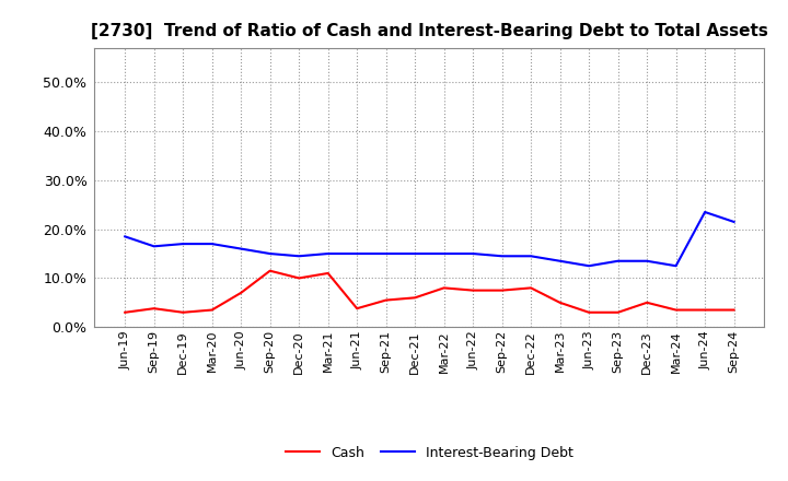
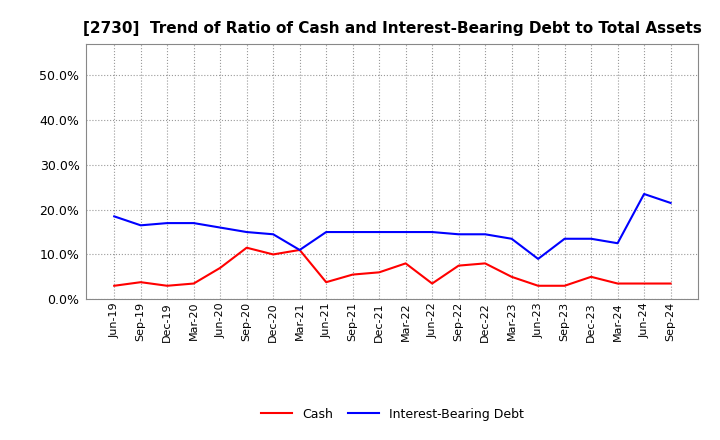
Interest-Bearing Debt/Mar-21: 15.0% -> 11.0%
Cash/Jun-22: 7.5% -> 3.5%
Interest-Bearing Debt/Jun-23: 12.5% -> 9.0%
